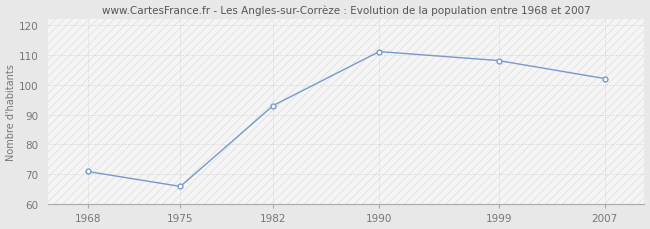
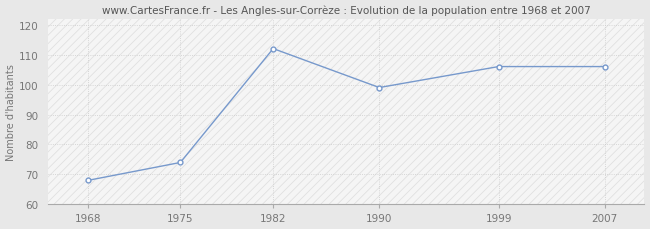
1968: 71 -> 68
1975: 66 -> 74
1982: 93 -> 112
1990: 111 -> 99
1999: 108 -> 106
2007: 102 -> 106
